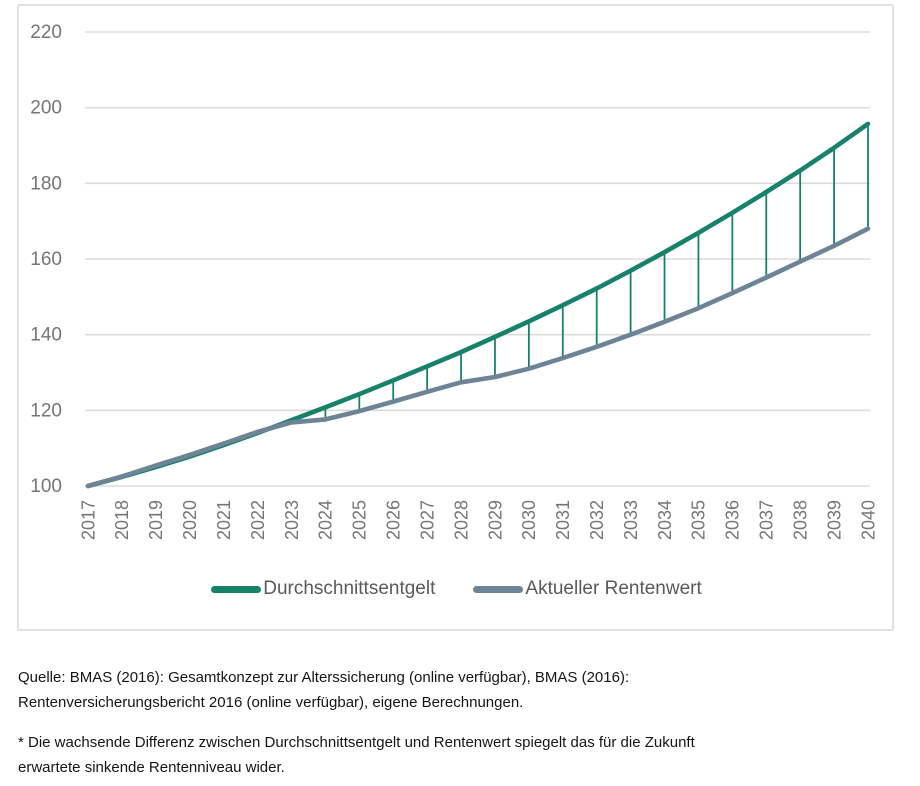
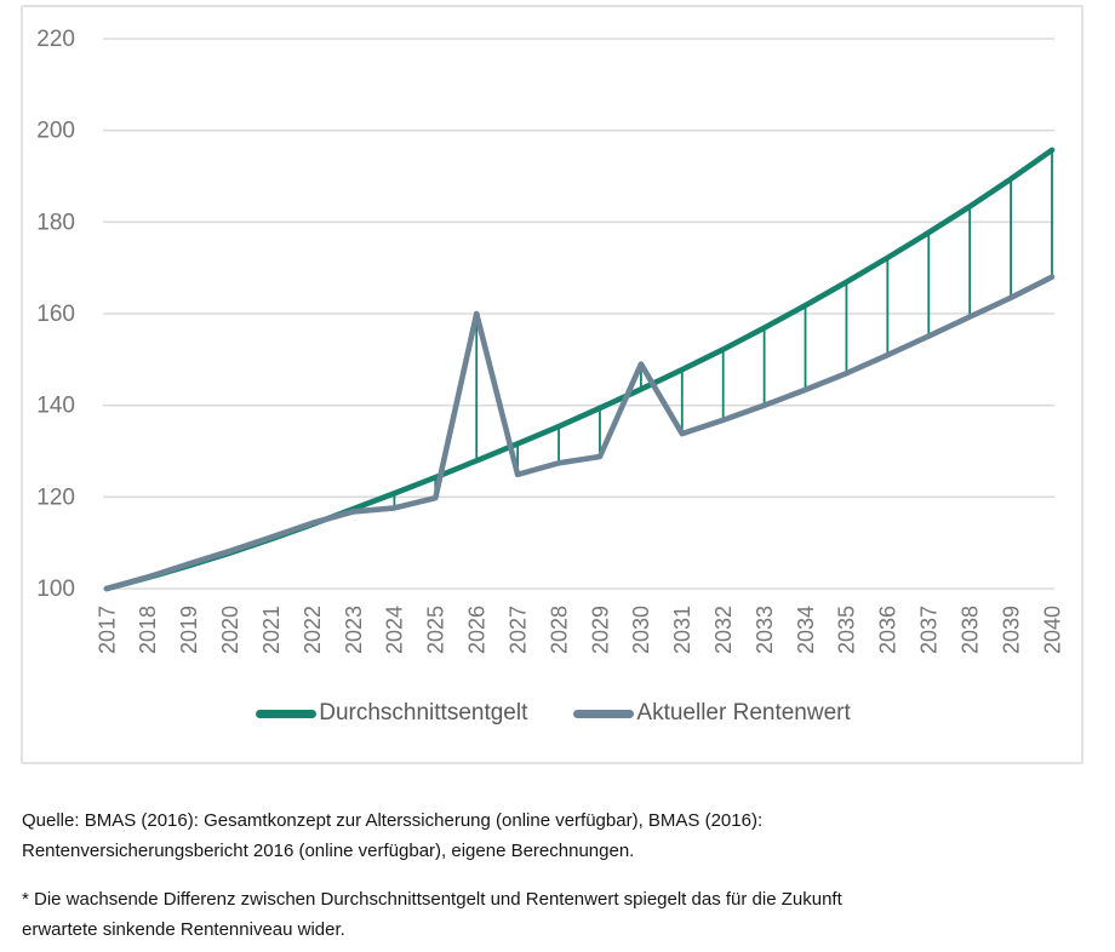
Aktueller Rentenwert/2026: 122 -> 160
Aktueller Rentenwert/2030: 131 -> 149
